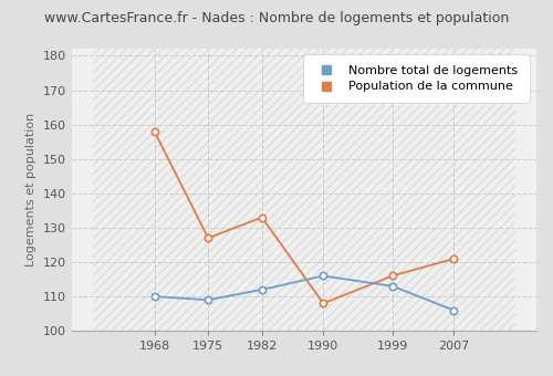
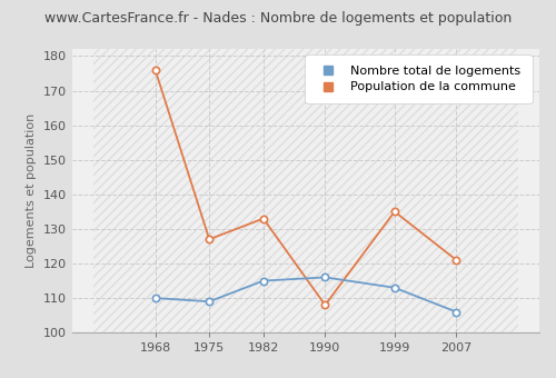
Population de la commune/1968: 158 -> 176
Nombre total de logements/1982: 112 -> 115
Population de la commune/1999: 116 -> 135
